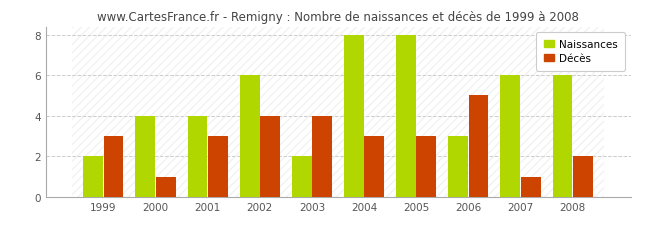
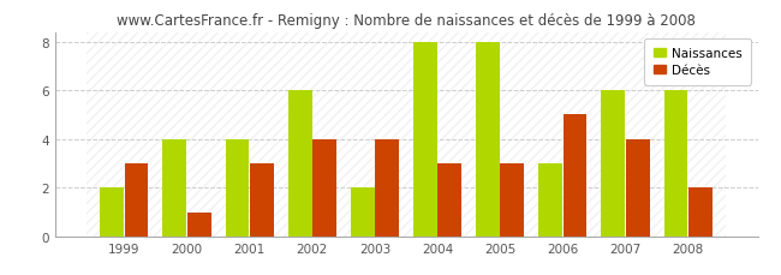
Décès/2007: 1 -> 4
